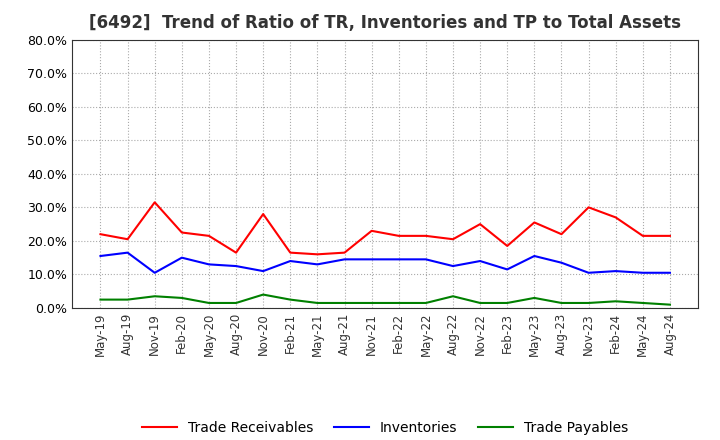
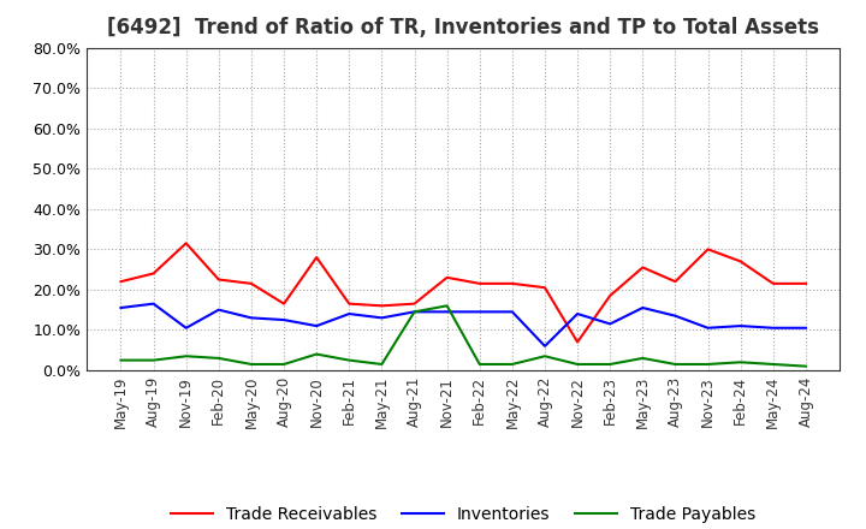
Trade Receivables/Aug-19: 20.5% -> 24.0%
Trade Payables/Aug-21: 1.5% -> 14.5%
Trade Payables/Nov-21: 1.5% -> 16.0%
Inventories/Aug-22: 12.5% -> 6.0%
Trade Receivables/Nov-22: 25.0% -> 7.0%
